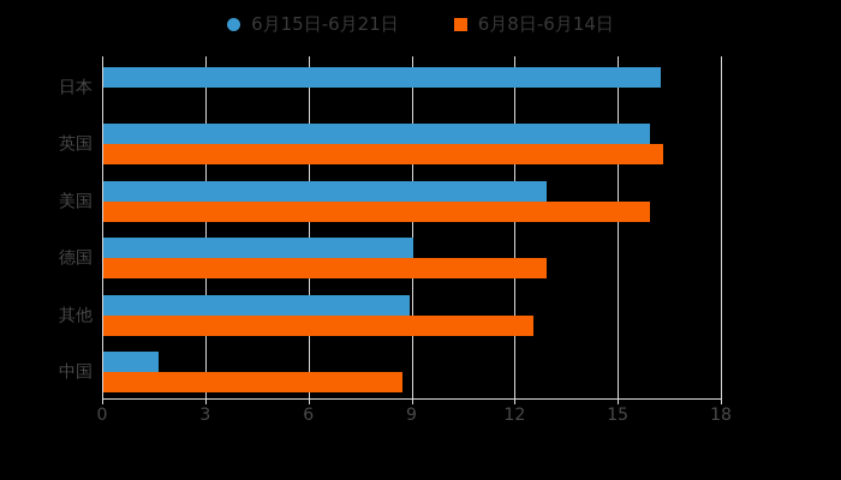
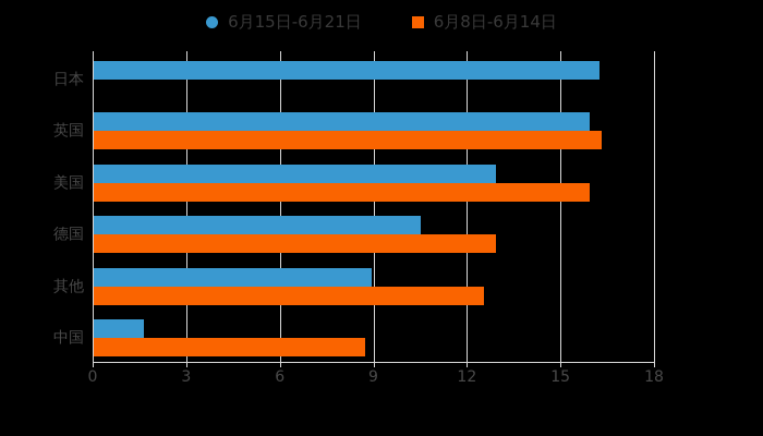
6月15日-6月21日/德国: 9.0 -> 10.5
